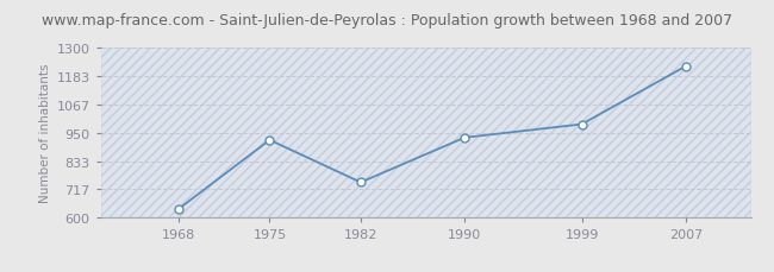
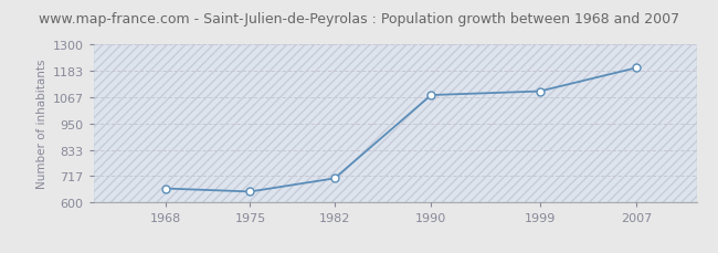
1968: 635 -> 661
1975: 920 -> 647
1982: 745 -> 706
1990: 930 -> 1076
1999: 985 -> 1093
2007: 1225 -> 1197
